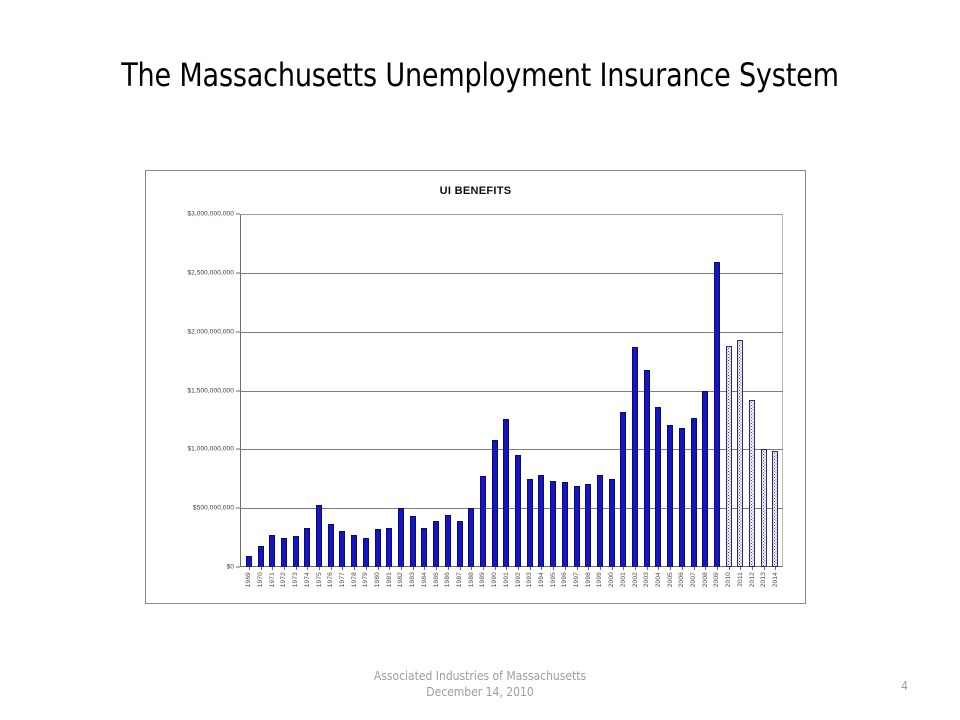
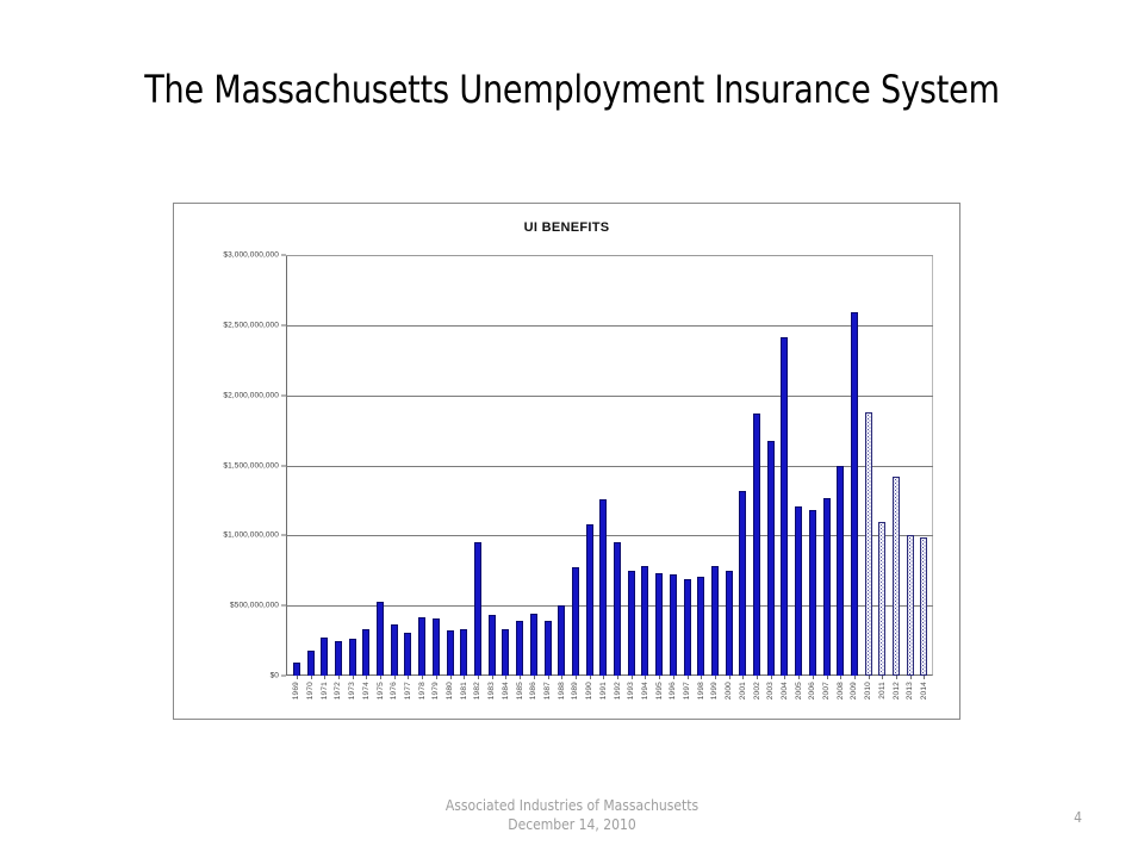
1978: $280000000 -> $420000000
1979: $250000000 -> $410000000
1982: $500000000 -> $950000000
2004: $1360000000 -> $2410000000
2011: $1930000000 -> $1100000000
